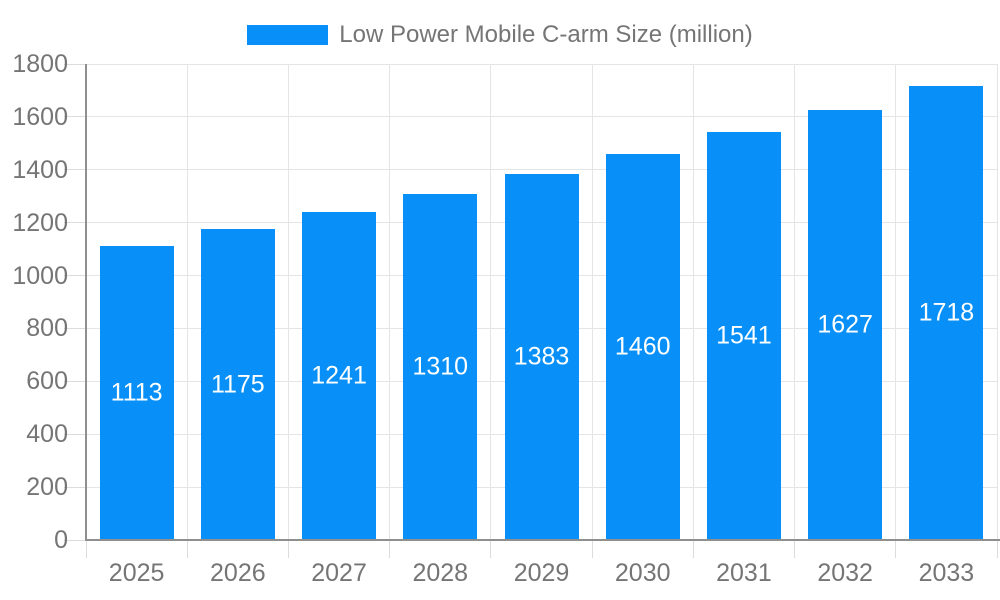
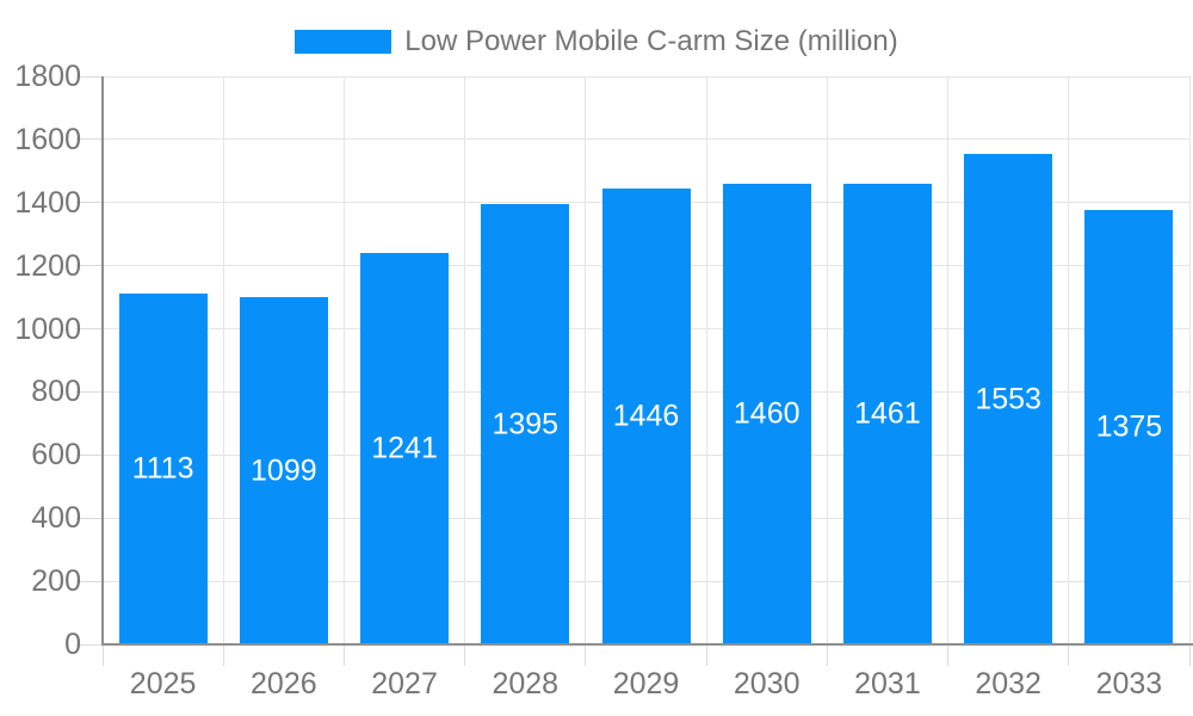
2026: 1175 -> 1099
2028: 1310 -> 1395
2029: 1383 -> 1446
2031: 1541 -> 1461
2032: 1627 -> 1553
2033: 1718 -> 1375
